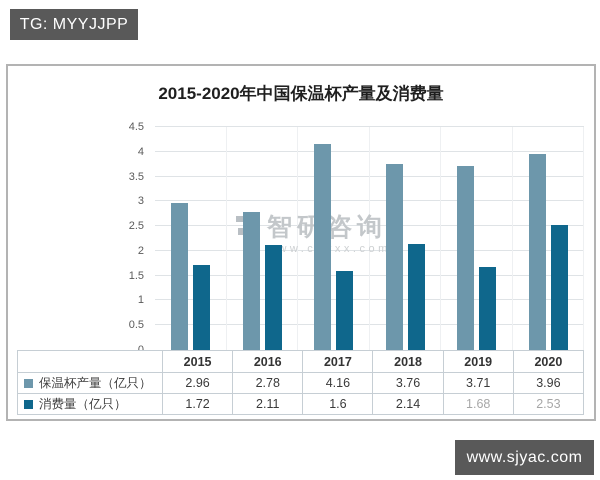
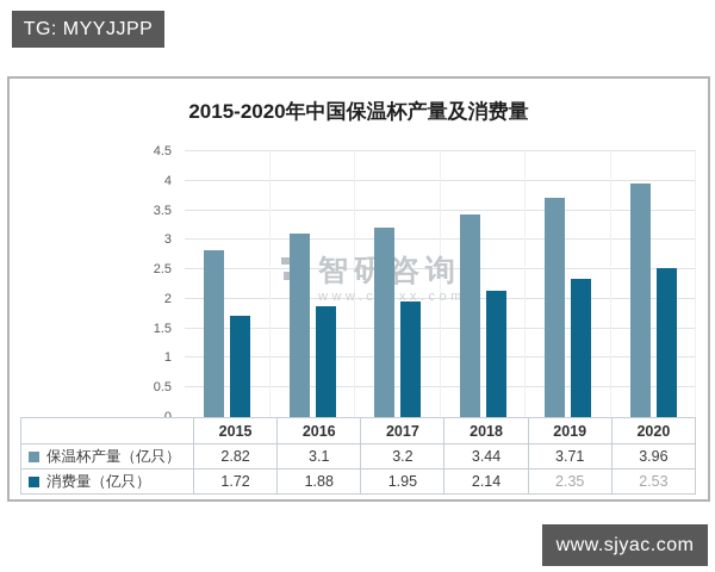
保温杯产量（亿只）/2015: 2.96 -> 2.82
保温杯产量（亿只）/2016: 2.78 -> 3.1
消费量（亿只）/2016: 2.11 -> 1.88
保温杯产量（亿只）/2017: 4.16 -> 3.2
消费量（亿只）/2017: 1.6 -> 1.95
保温杯产量（亿只）/2018: 3.76 -> 3.44
消费量（亿只）/2019: 1.68 -> 2.35
